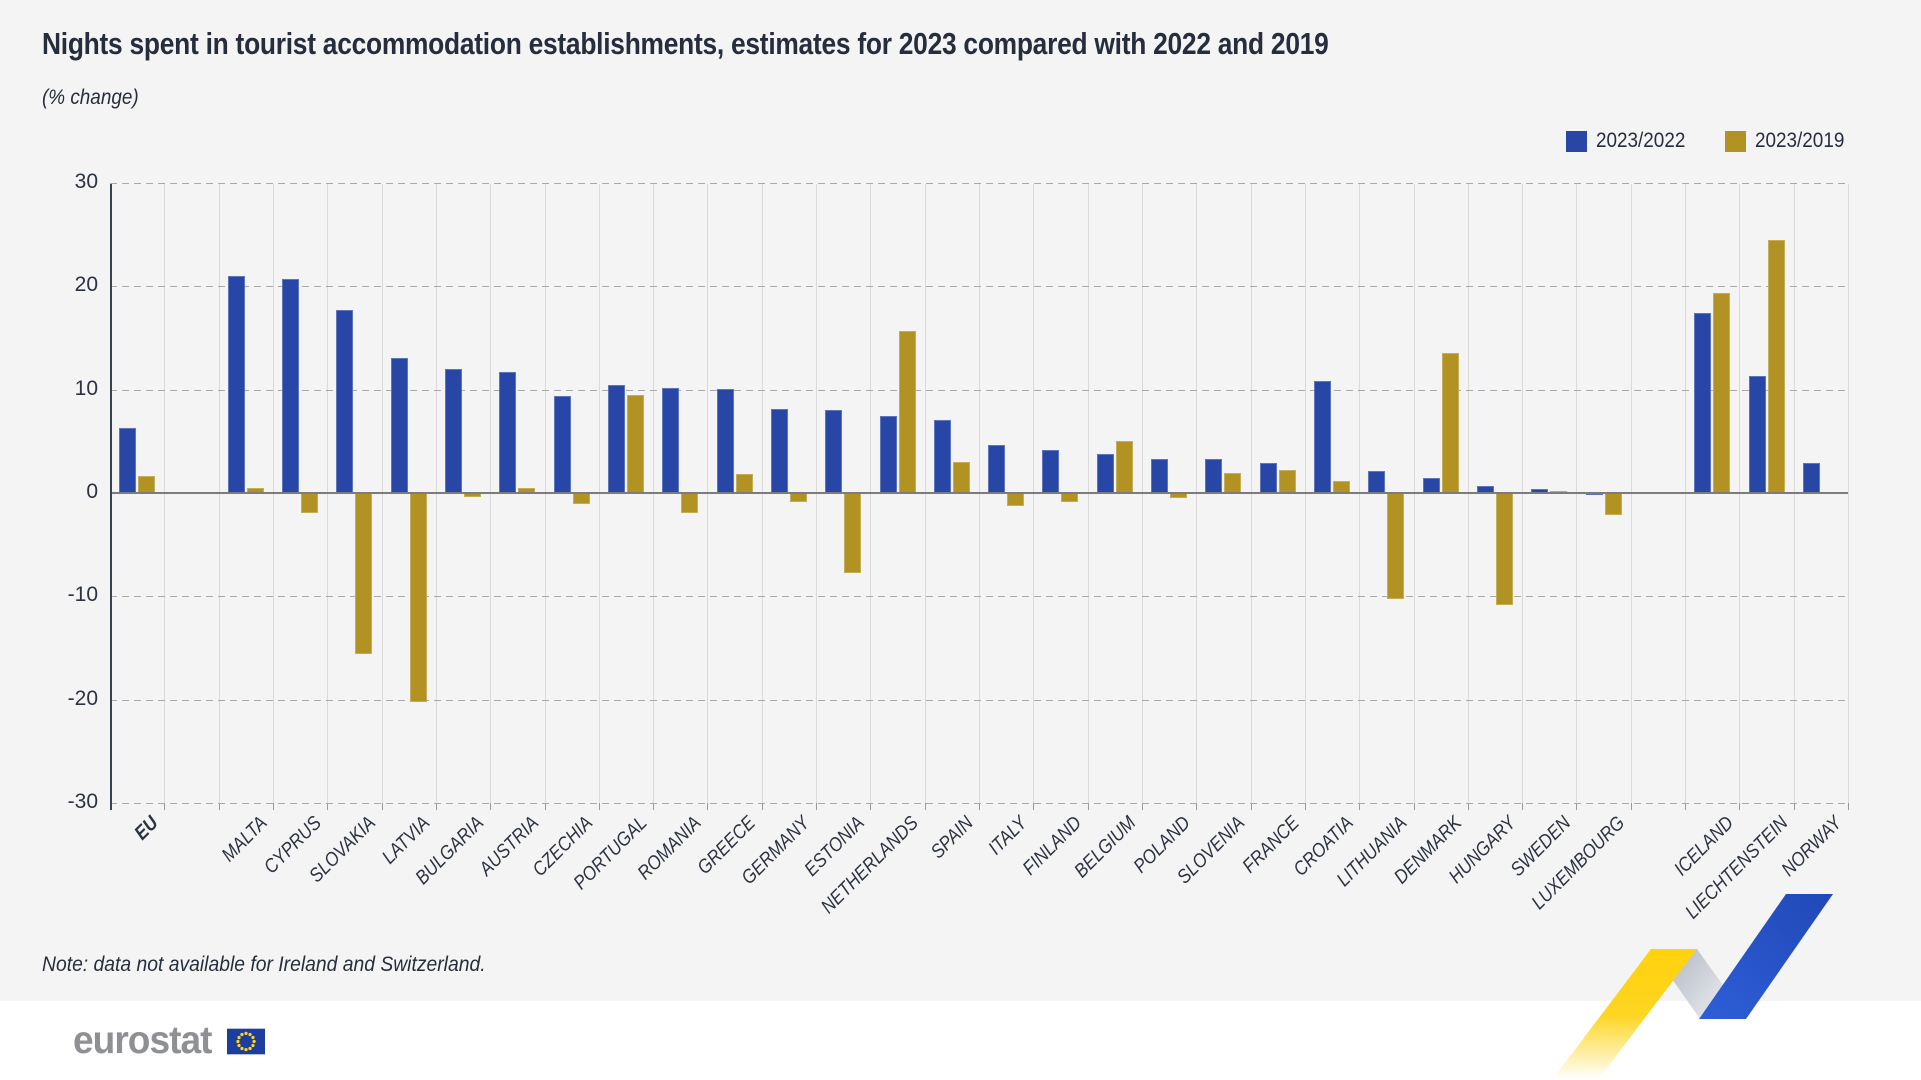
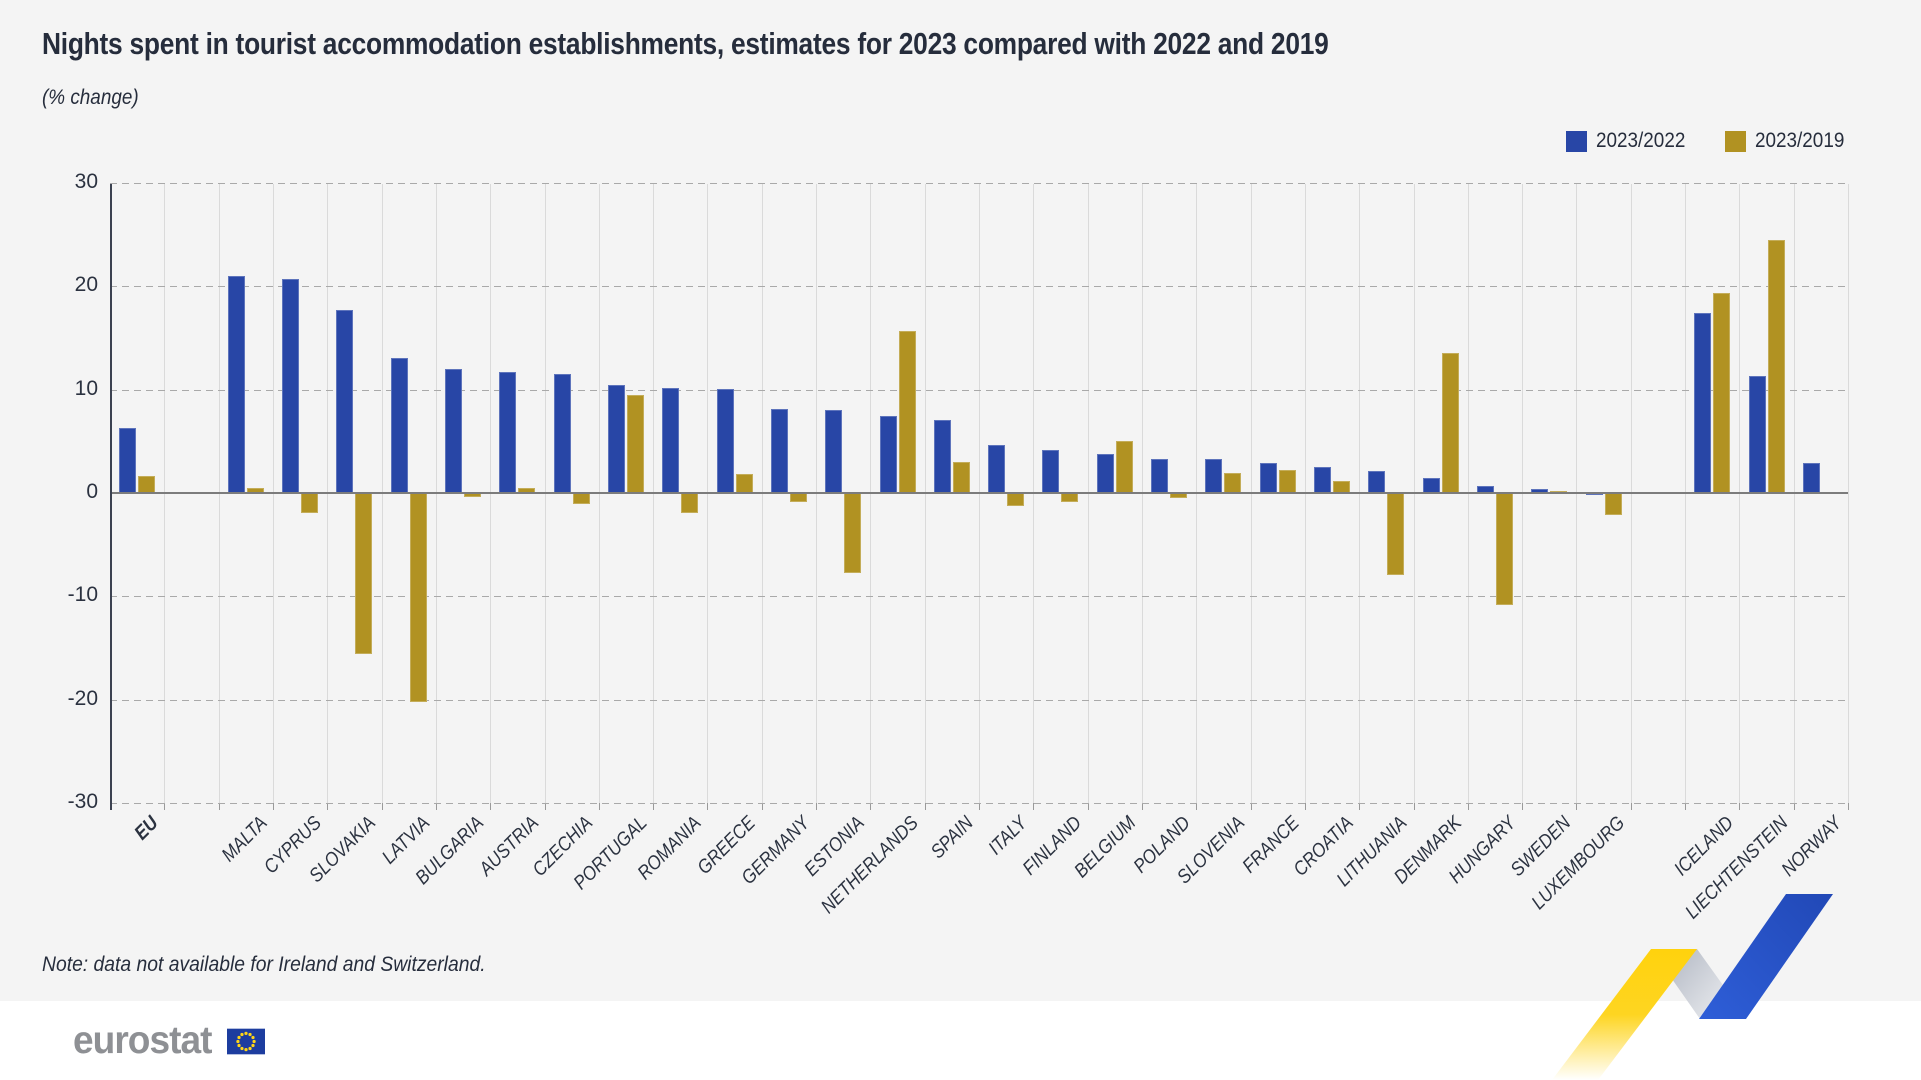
2023/2022/CZECHIA: 9.4 -> 11.5
2023/2022/CROATIA: 10.8 -> 2.5
2023/2019/LITHUANIA: -10.3 -> -7.9
